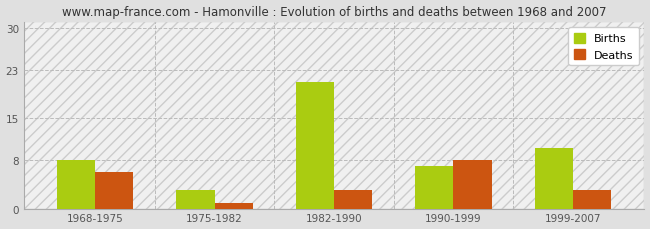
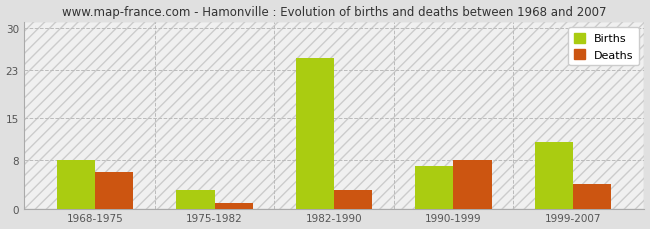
Births/1982-1990: 21 -> 25
Births/1999-2007: 10 -> 11
Deaths/1999-2007: 3 -> 4
